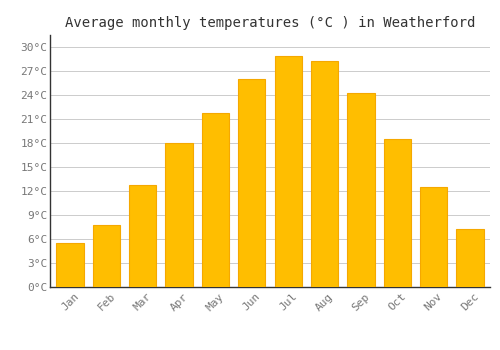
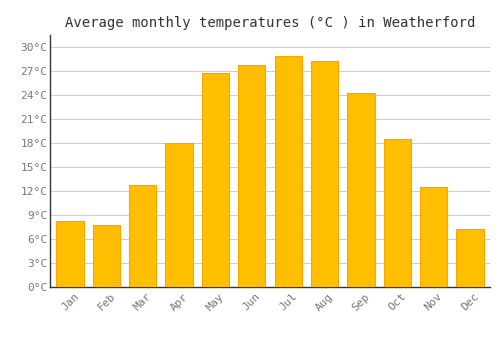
Jan: 5.5°C -> 8.2°C
May: 21.7°C -> 26.8°C
Jun: 26.0°C -> 27.8°C
